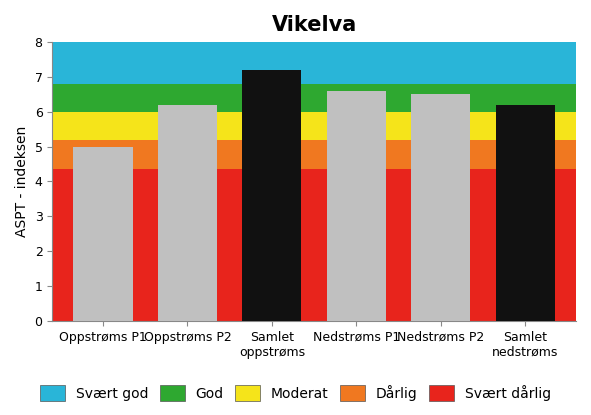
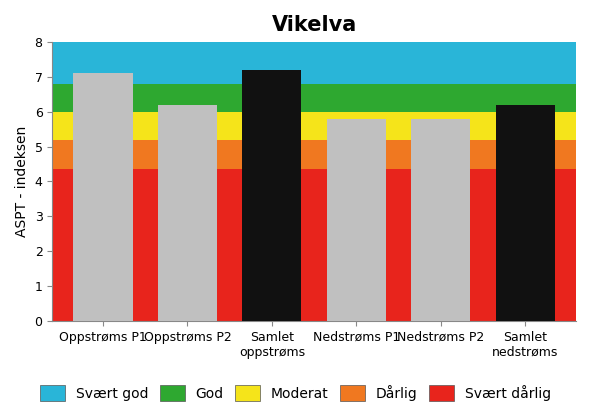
Oppstrøms P1: 5.0 -> 7.1
Nedstrøms P1: 6.6 -> 5.8
Nedstrøms P2: 6.5 -> 5.8
